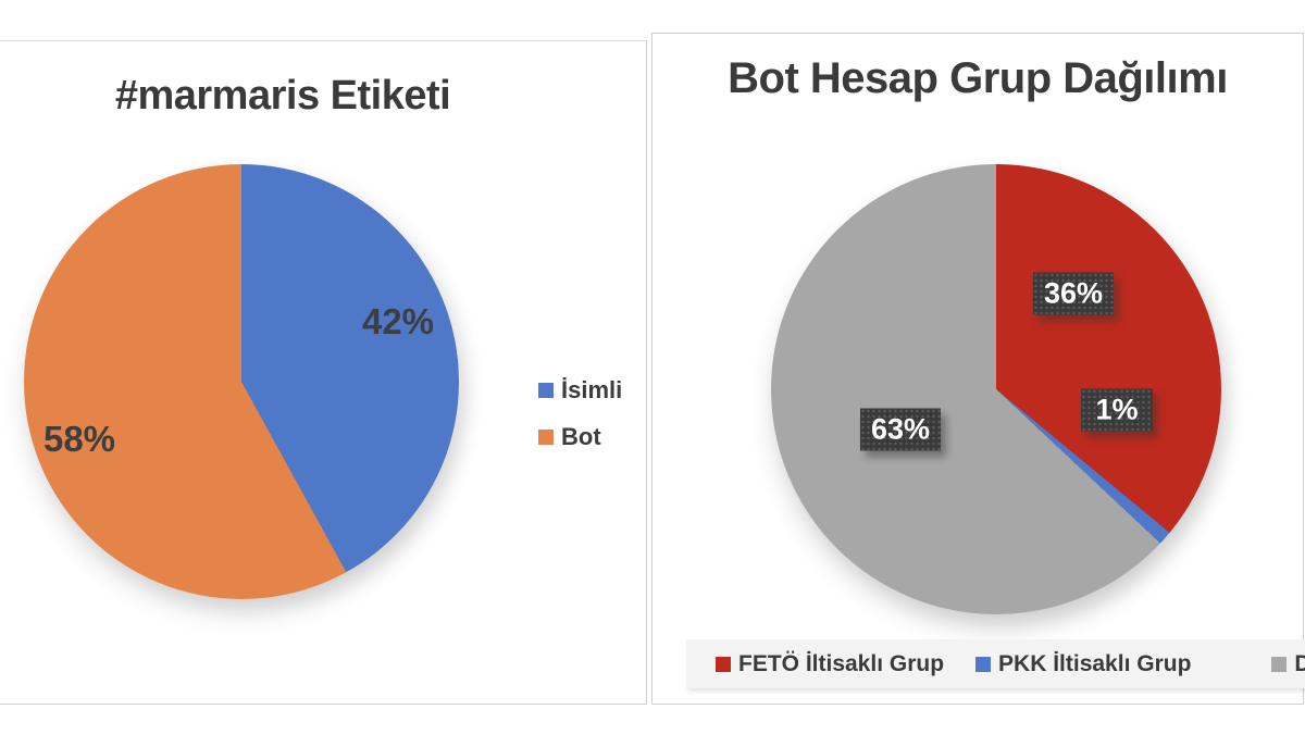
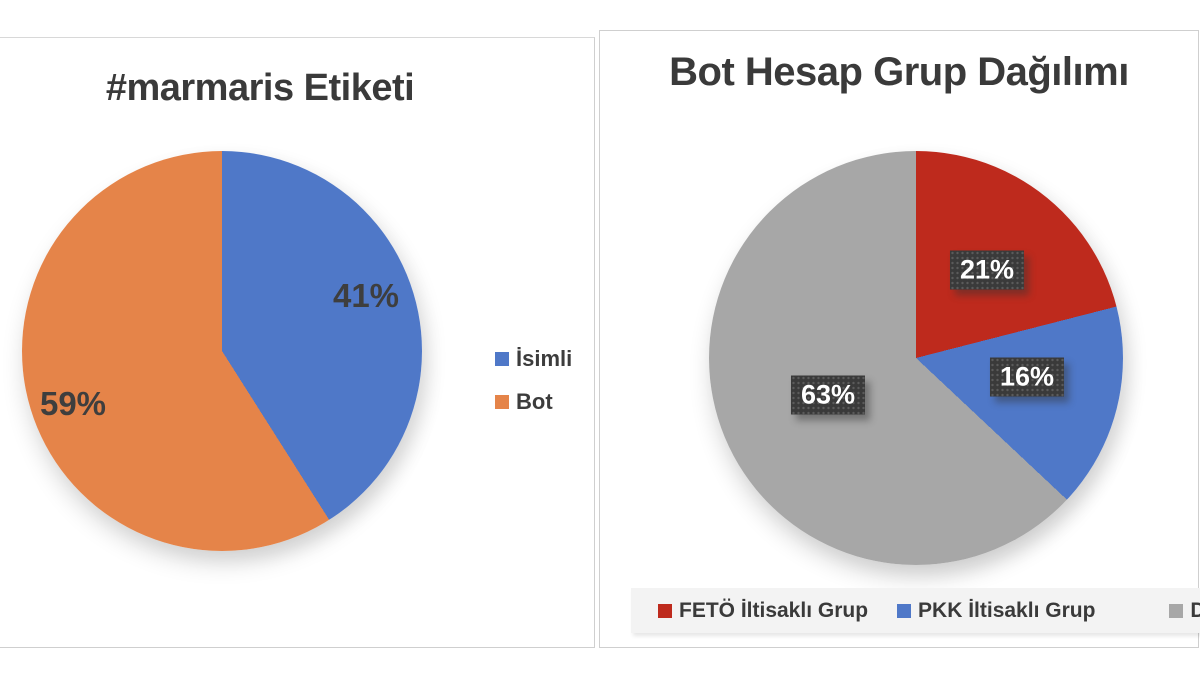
#marmaris Etiketi/İsimli: 42% -> 41%
#marmaris Etiketi/Bot: 58% -> 59%
Bot Hesap Grup Dağılımı/FETÖ İltisaklı Grup: 36% -> 21%
Bot Hesap Grup Dağılımı/PKK İltisaklı Grup: 1% -> 16%
